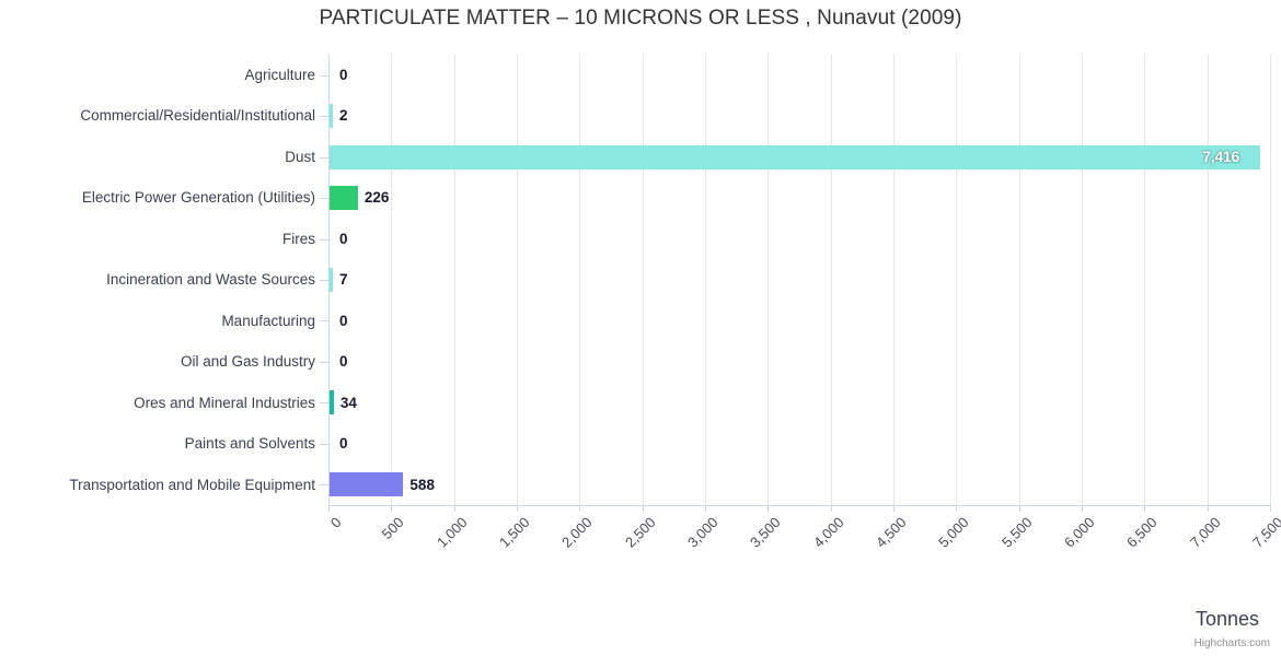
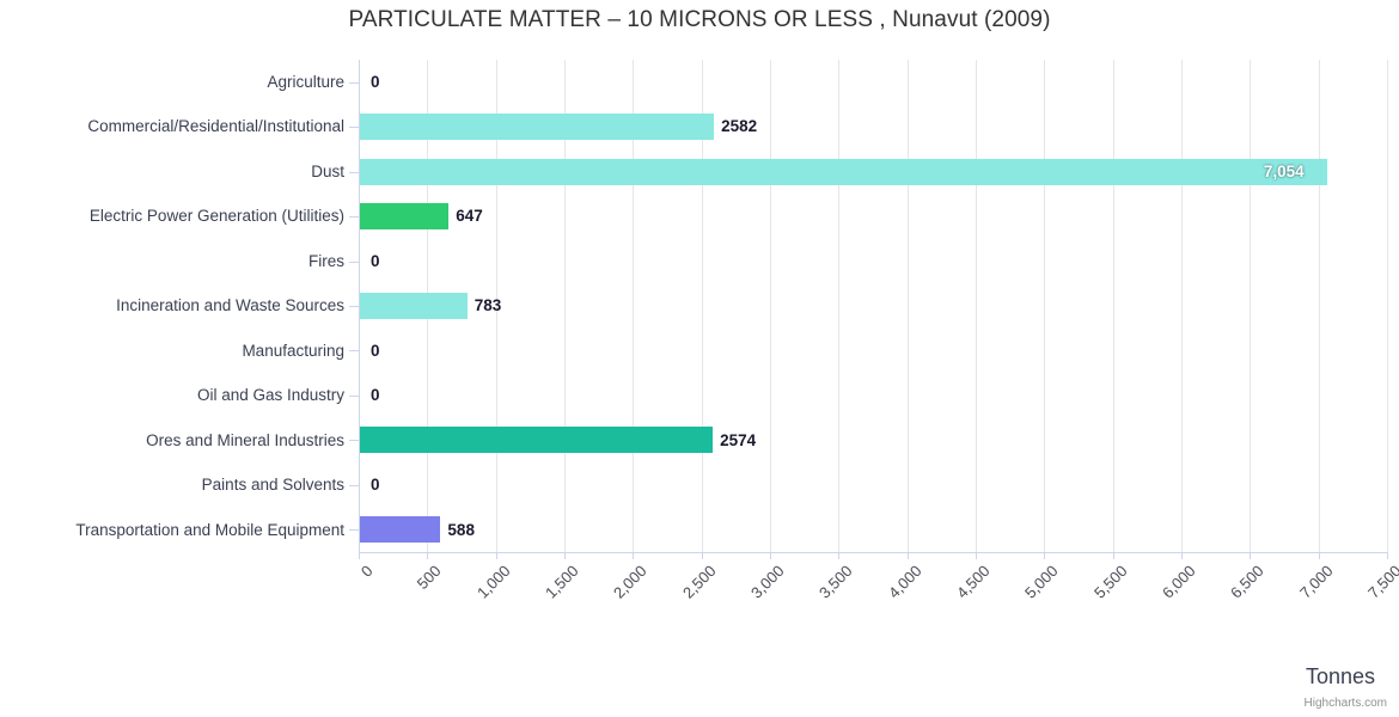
Commercial/Residential/Institutional: 2 -> 2582
Dust: 7,416 -> 7,054
Electric Power Generation (Utilities): 226 -> 647
Incineration and Waste Sources: 7 -> 783
Ores and Mineral Industries: 34 -> 2574
